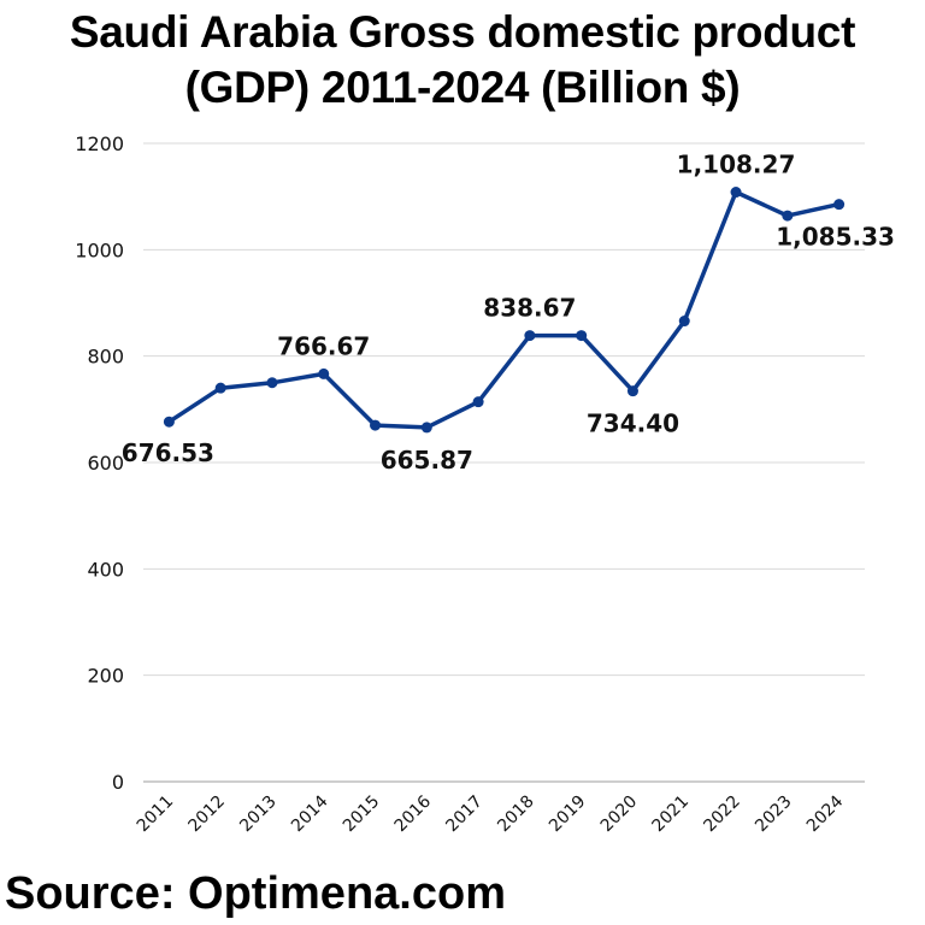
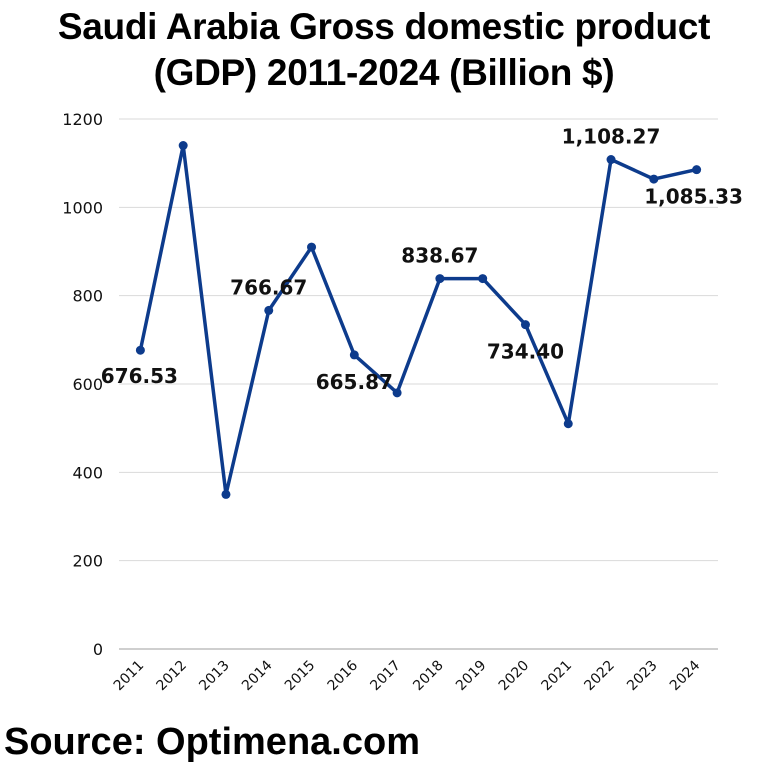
2012: 740 -> 1140
2013: 750 -> 350
2015: 670 -> 910
2017: 710 -> 580
2021: 870 -> 510
